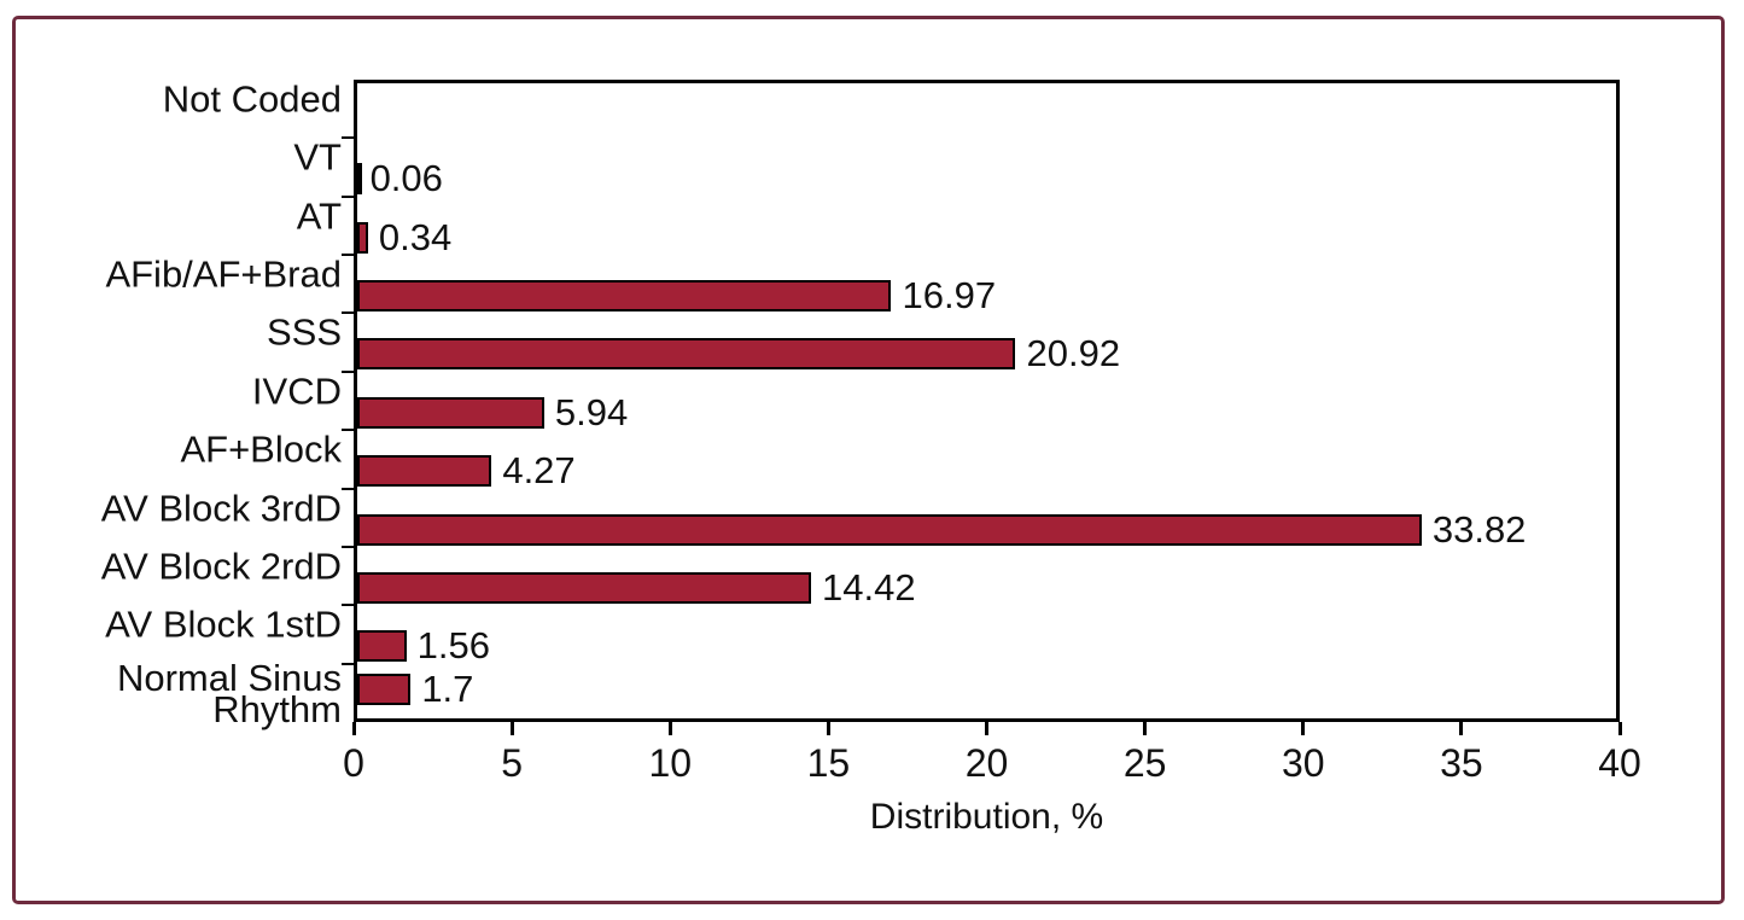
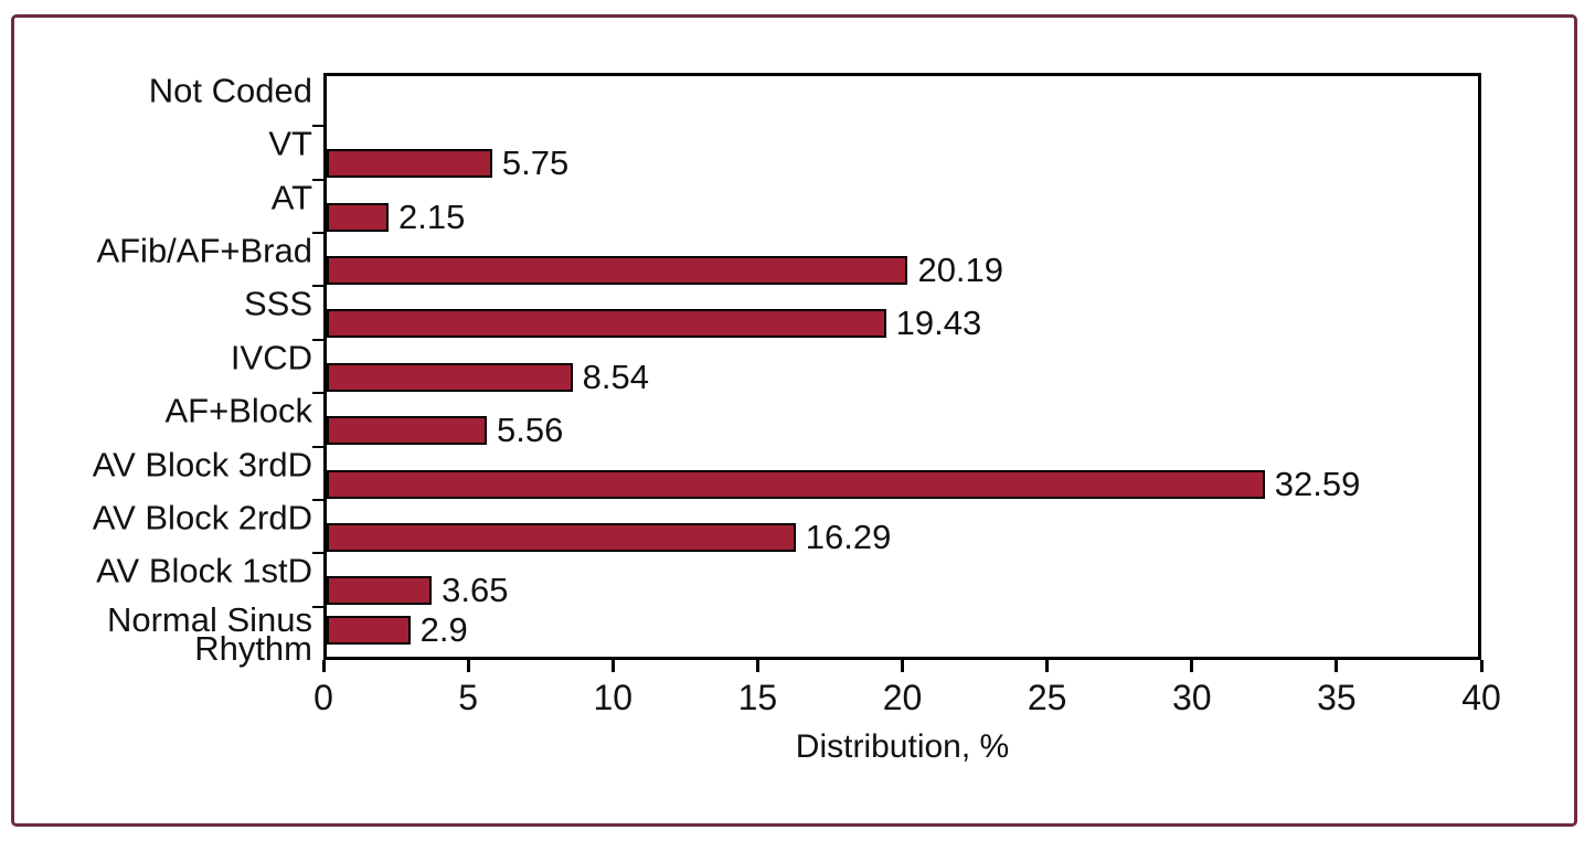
VT: 0.06 -> 5.75
AT: 0.34 -> 2.15
AFib/AF+Brad: 16.97 -> 20.19
SSS: 20.92 -> 19.43
IVCD: 5.94 -> 8.54
AF+Block: 4.27 -> 5.56
AV Block 3rdD: 33.82 -> 32.59
AV Block 2rdD: 14.42 -> 16.29
AV Block 1stD: 1.56 -> 3.65
Normal Sinus Rhythm: 1.7 -> 2.9
